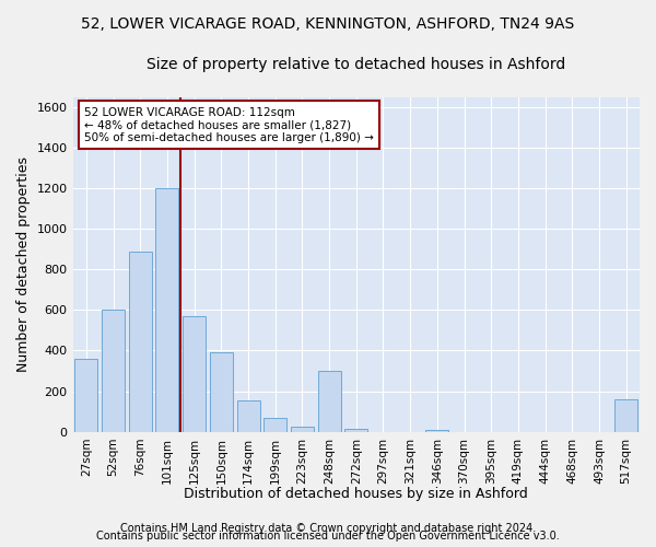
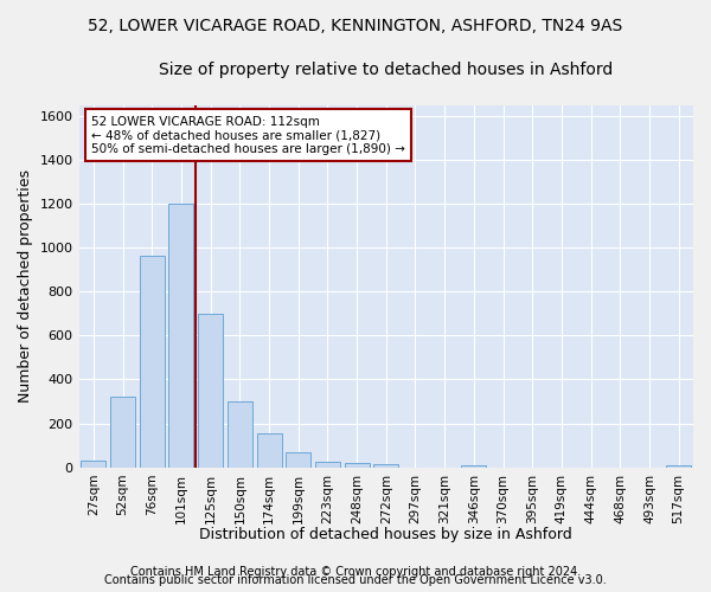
27sqm: 360 -> 30
52sqm: 600 -> 320
76sqm: 890 -> 960
125sqm: 570 -> 700
150sqm: 390 -> 300
248sqm: 300 -> 20
517sqm: 160 -> 10
